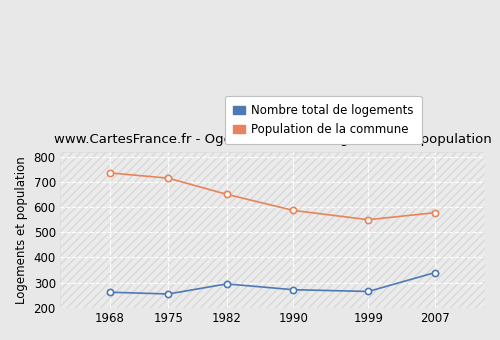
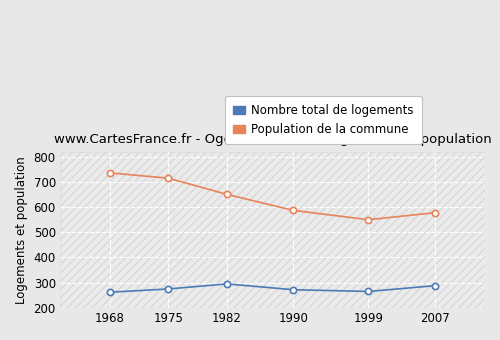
Nombre total de logements/1975: 255 -> 275
Nombre total de logements/2007: 340 -> 288
